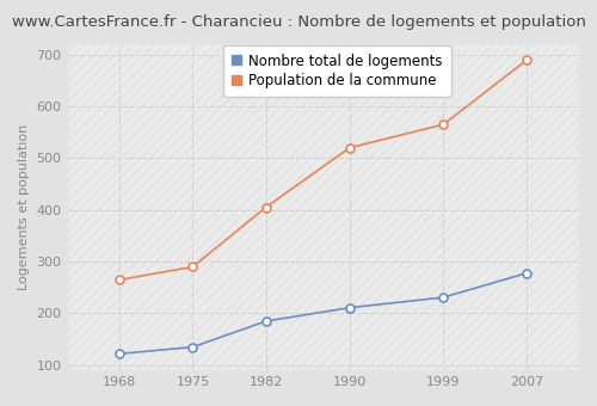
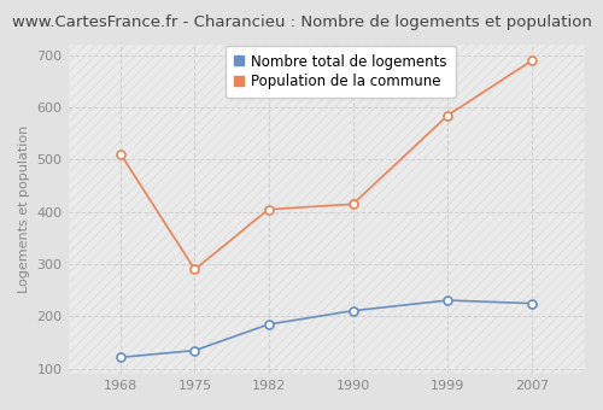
Population de la commune/1968: 265 -> 510
Population de la commune/1990: 520 -> 415
Population de la commune/1999: 565 -> 585
Nombre total de logements/2007: 278 -> 225
